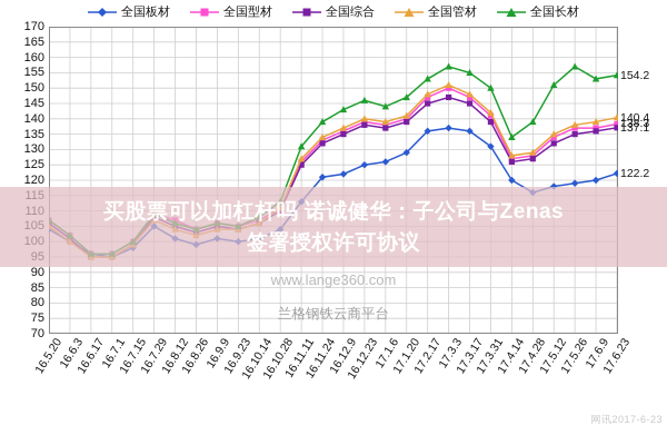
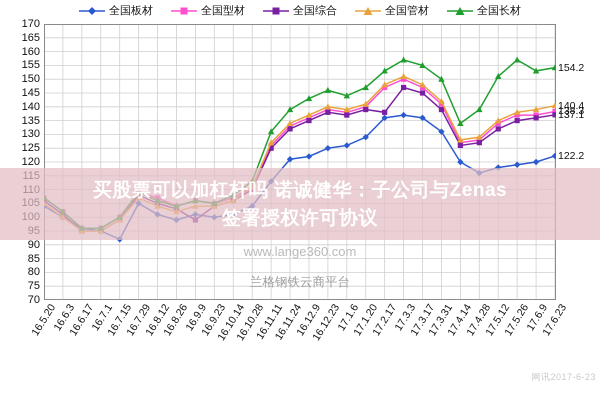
全国板材/16.7.15: 98 -> 92
全国综合/16.9.9: 105 -> 99
全国综合/17.2.17: 145 -> 138
